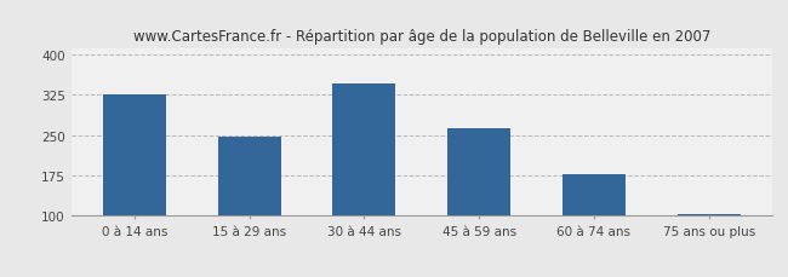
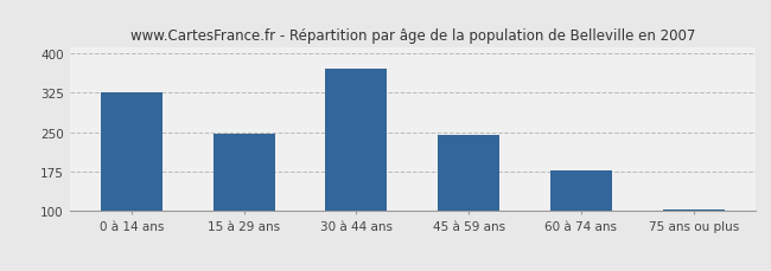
30 à 44 ans: 345 -> 370
45 à 59 ans: 262 -> 245
